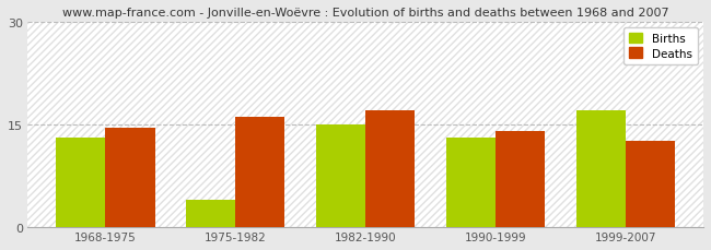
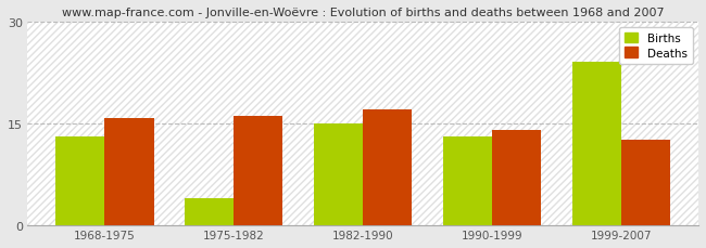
Deaths/1968-1975: 14.5 -> 15.8
Births/1999-2007: 17 -> 24
